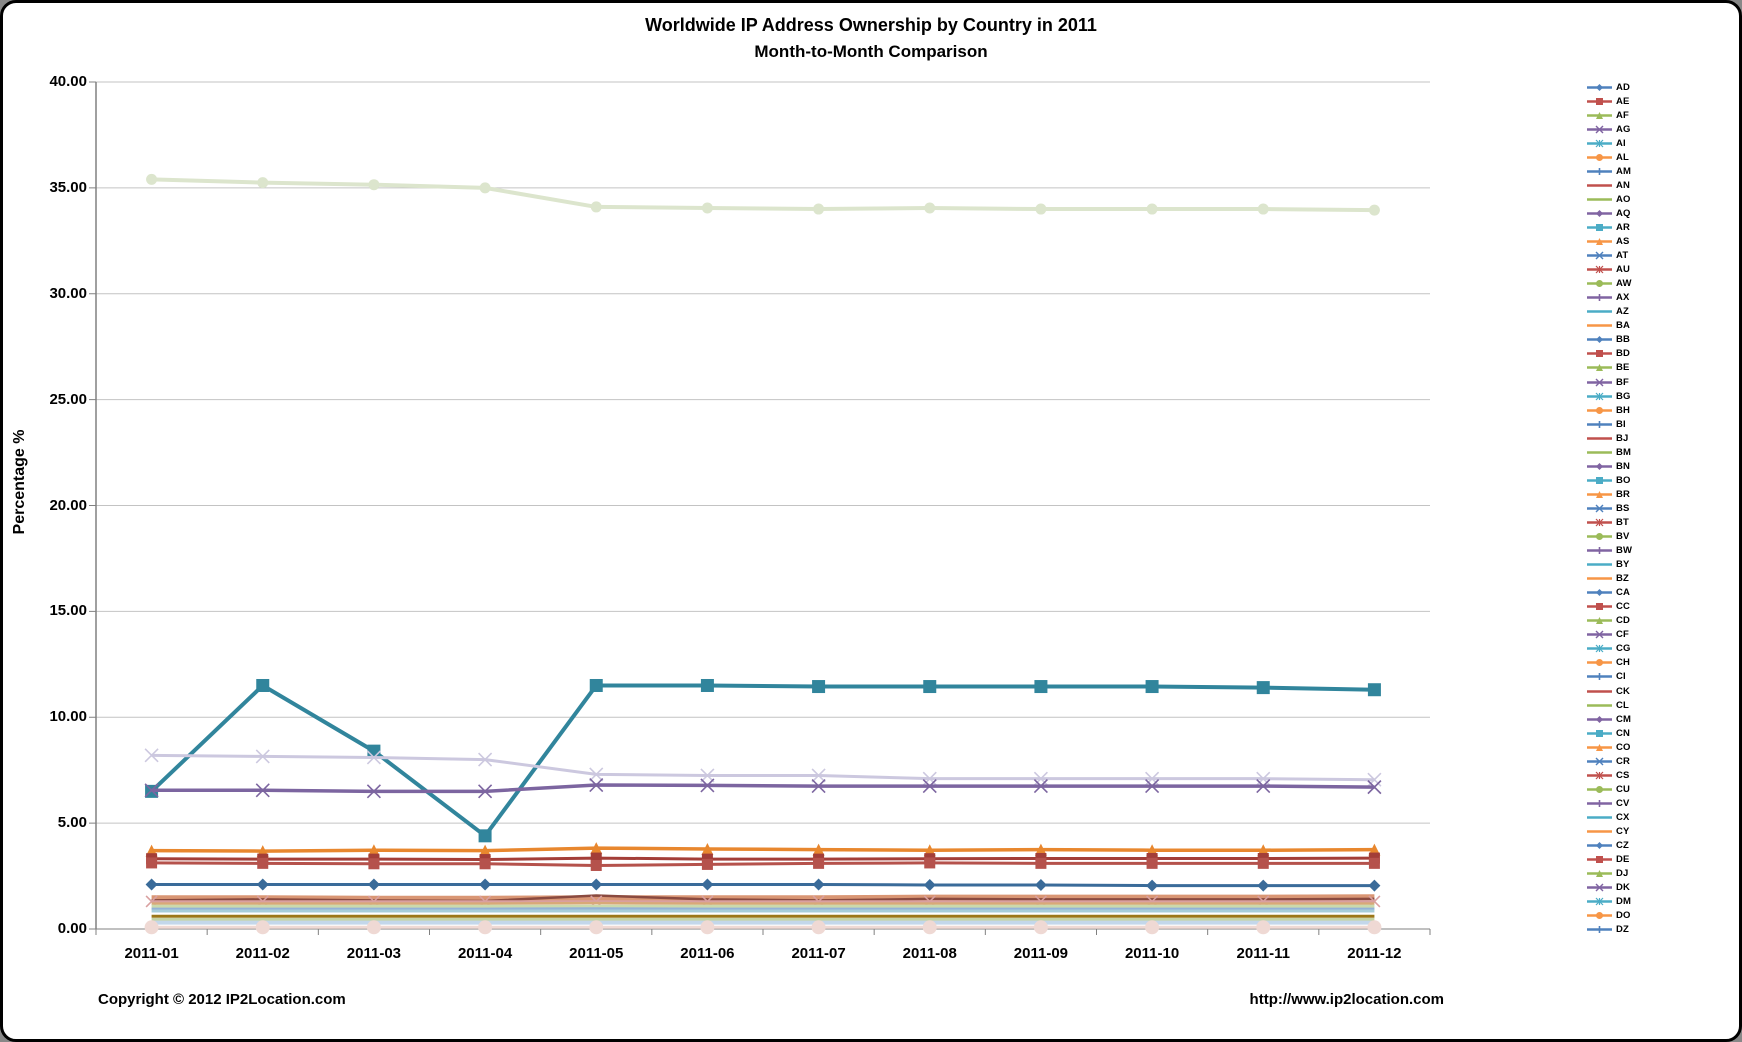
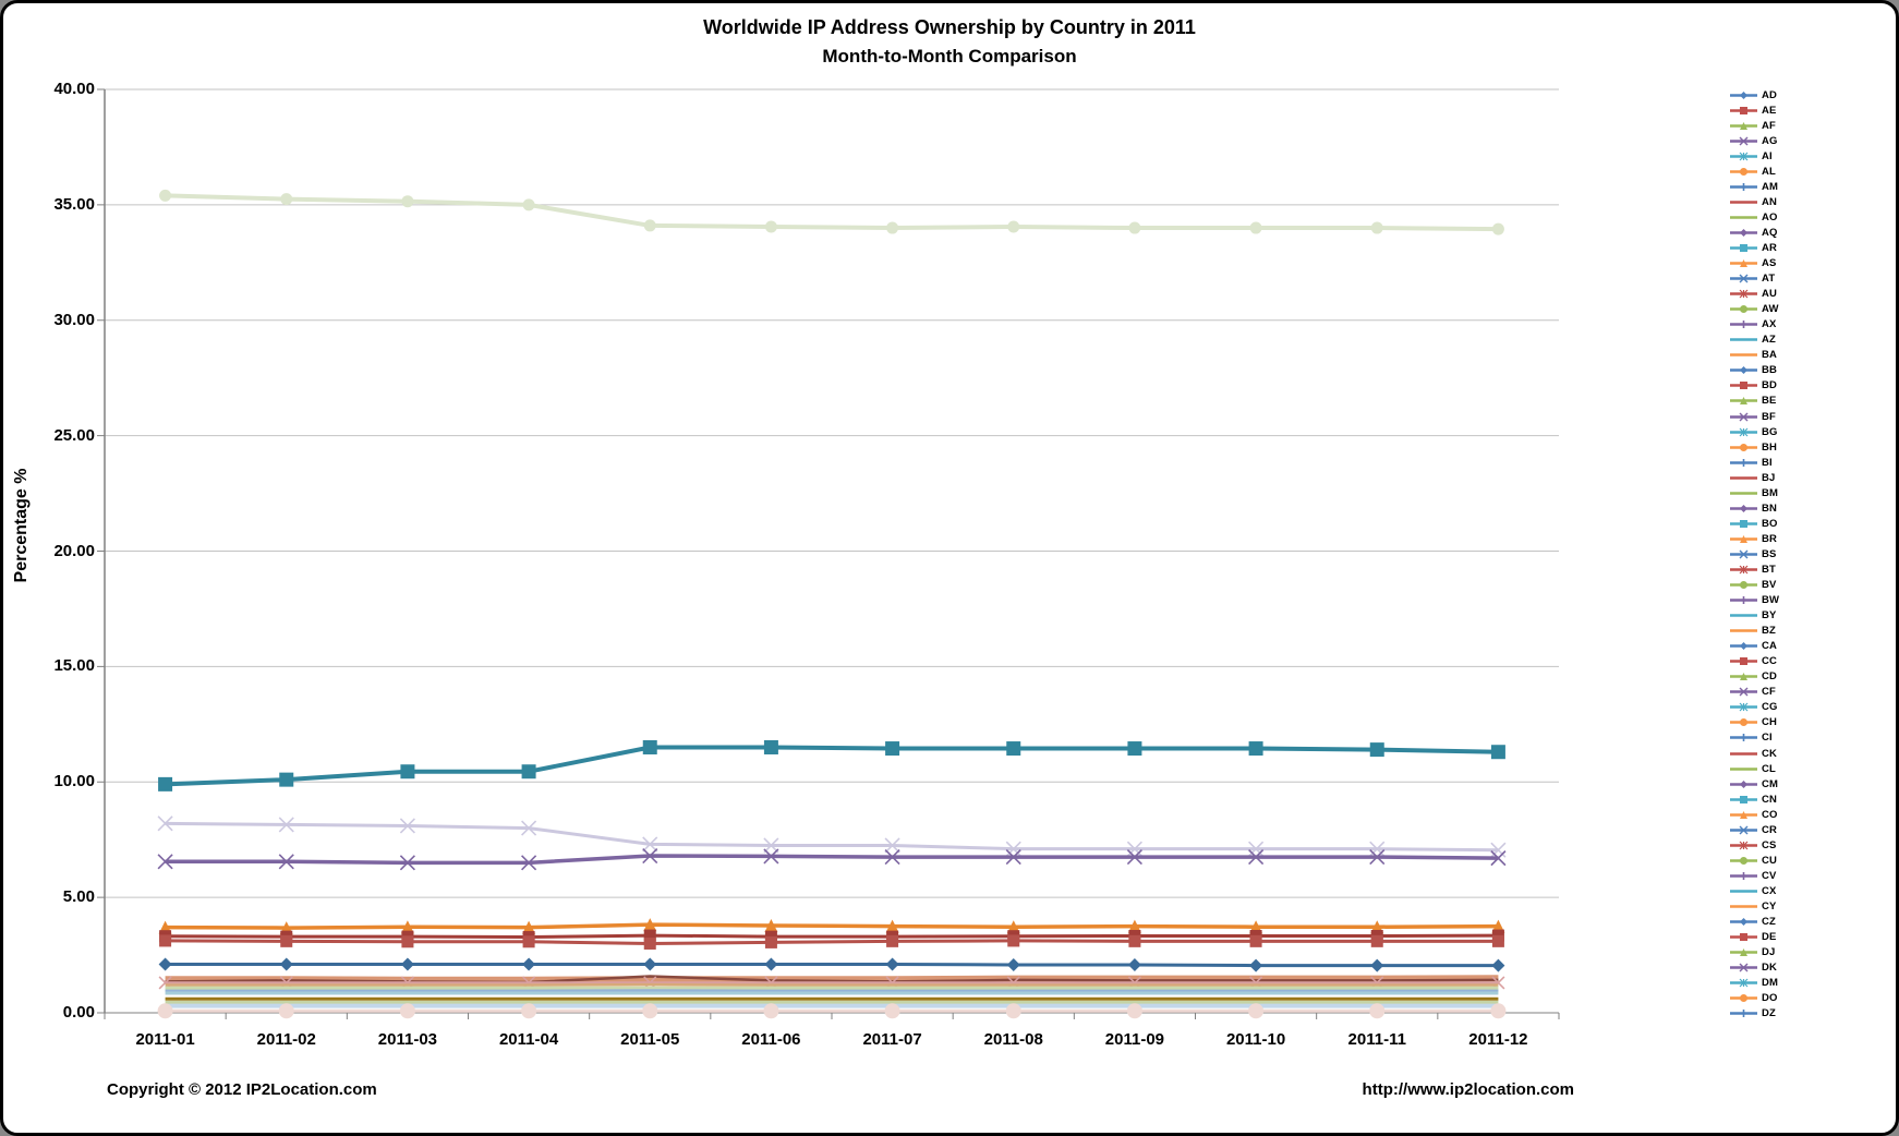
CN/2011-01: 6.5 -> 9.9
CN/2011-02: 11.5 -> 10.1
CN/2011-03: 8.4 -> 10.4
CN/2011-04: 4.4 -> 10.4
